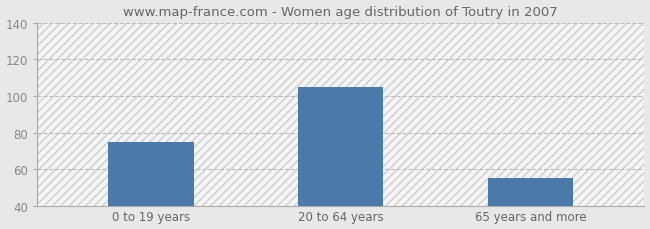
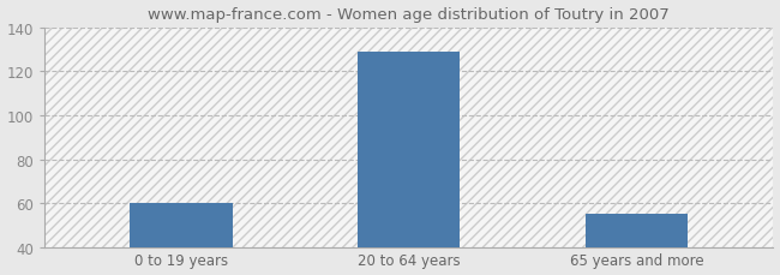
0 to 19 years: 75 -> 60
20 to 64 years: 105 -> 129
